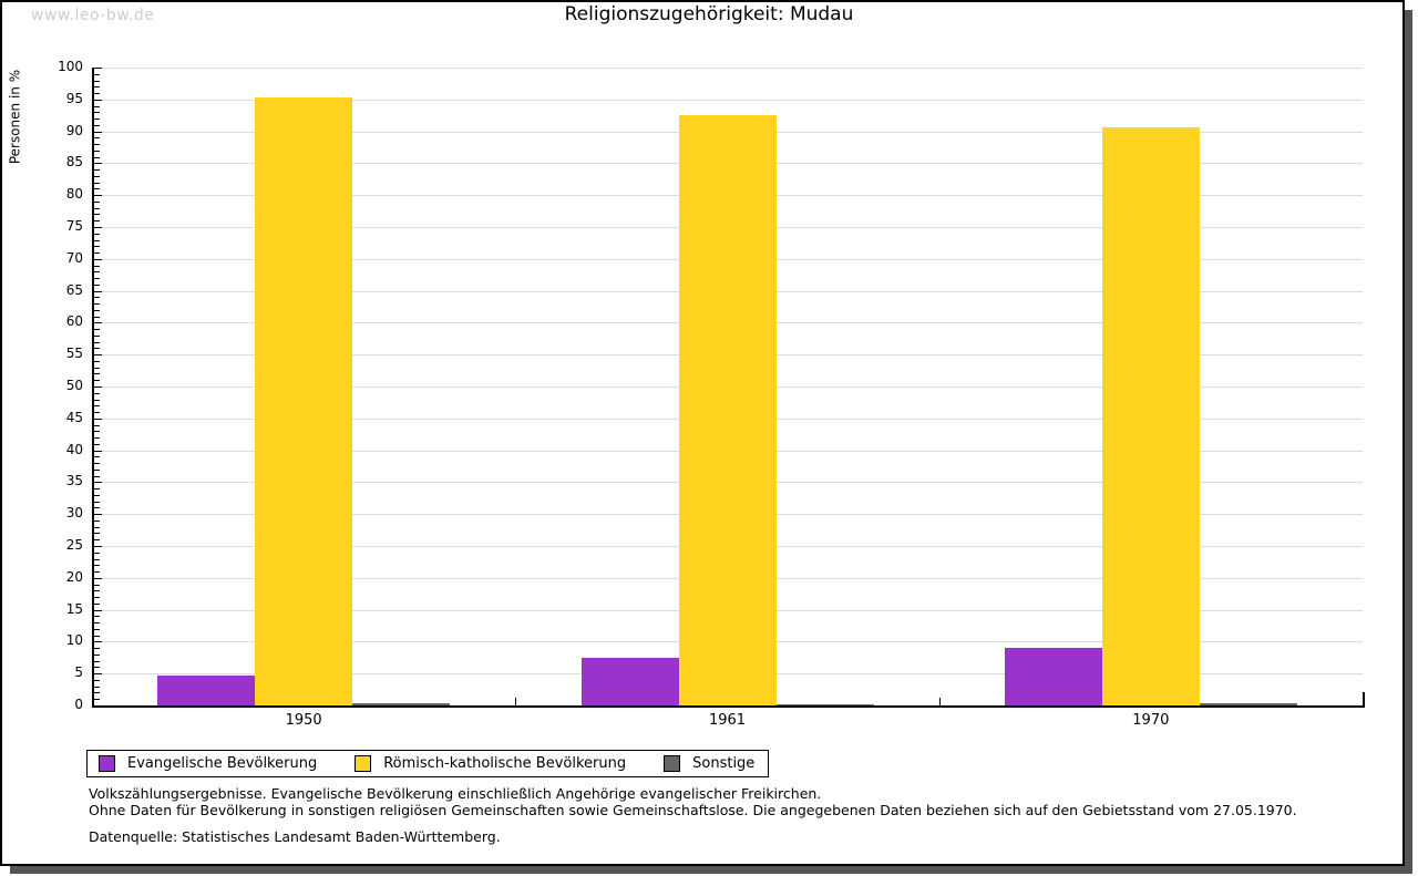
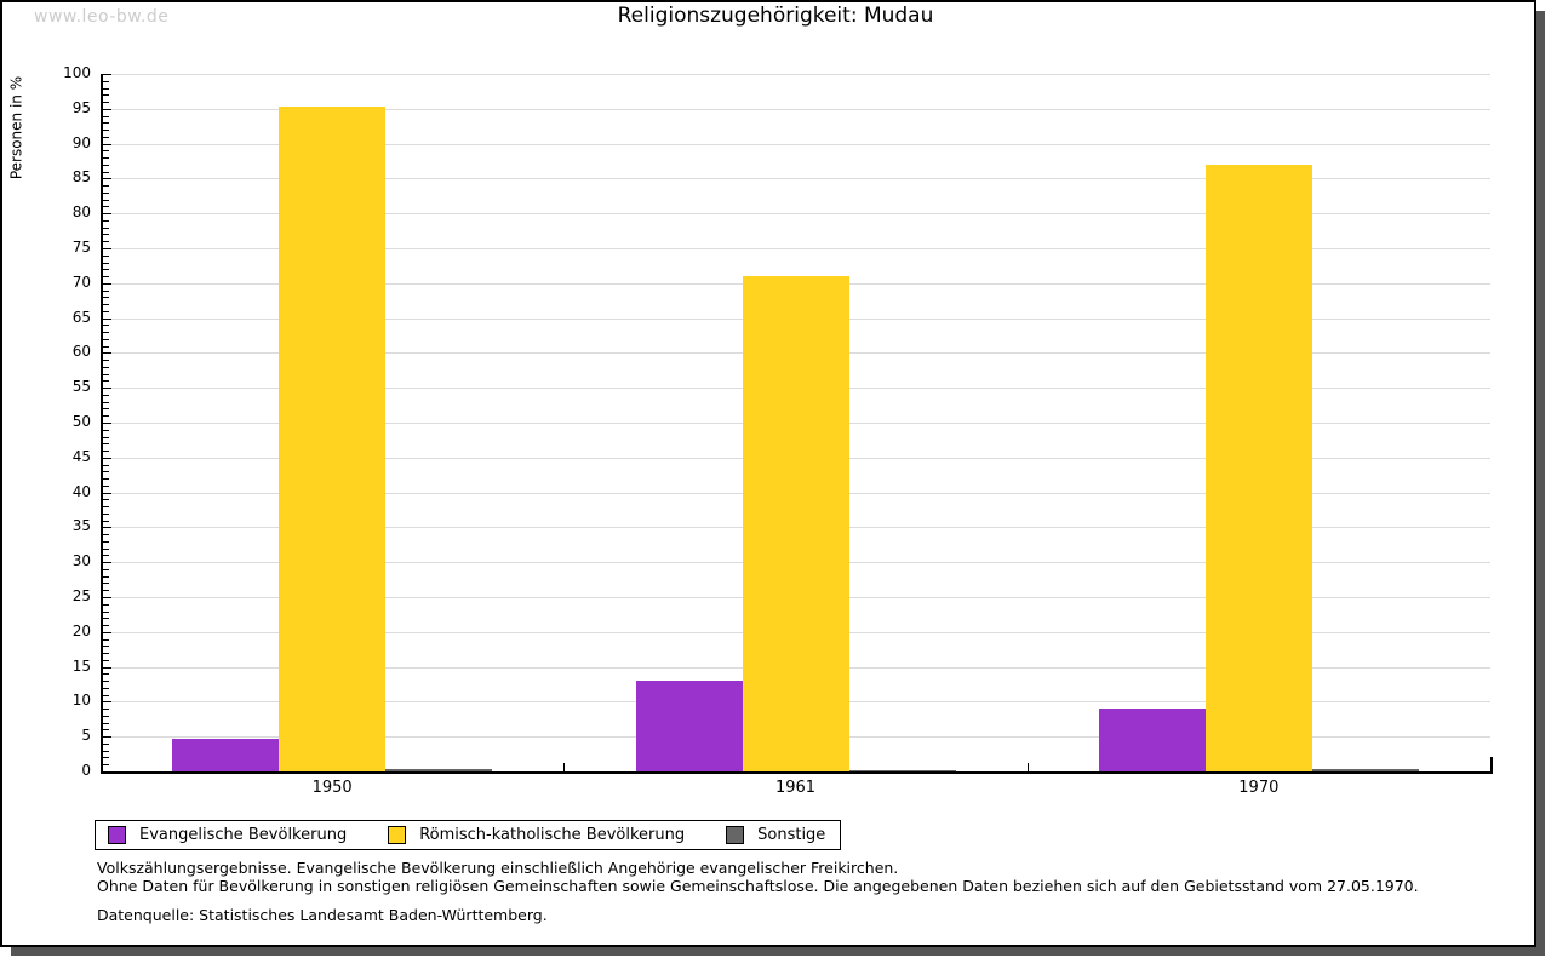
Evangelische Bevölkerung/1961: 7 -> 13
Römisch-katholische Bevölkerung/1961: 92 -> 71
Römisch-katholische Bevölkerung/1970: 91 -> 87
